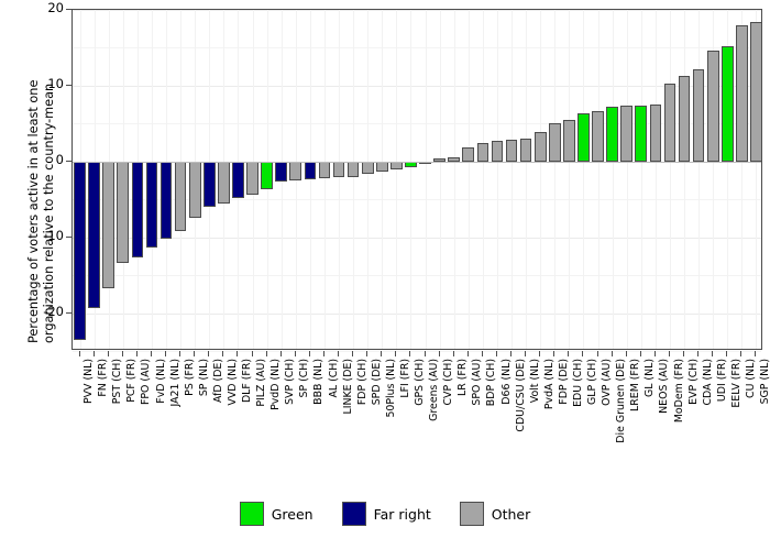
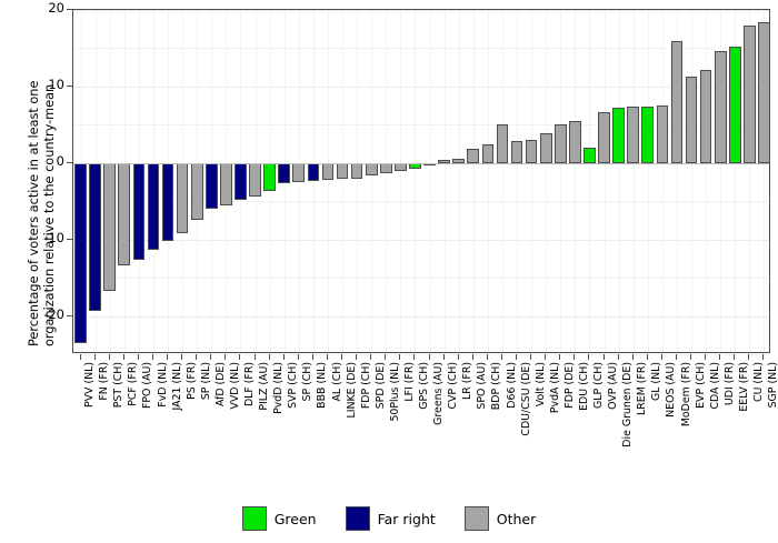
D66 (NL): 3 -> 5
GLP (CH): 6 -> 2
MoDem (FR): 10 -> 16
